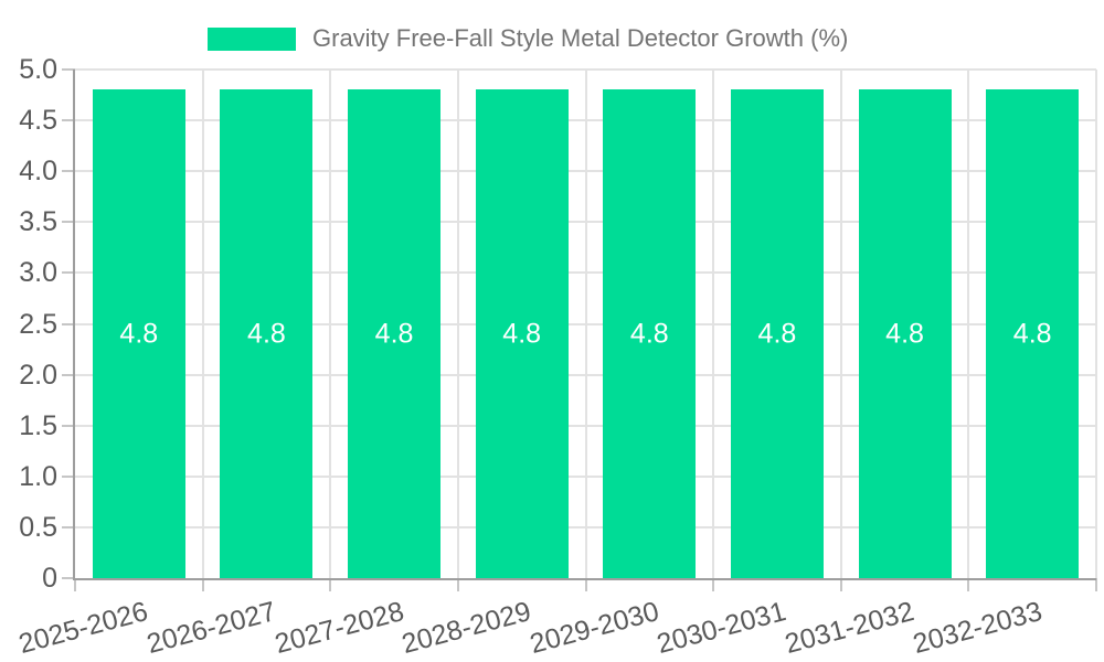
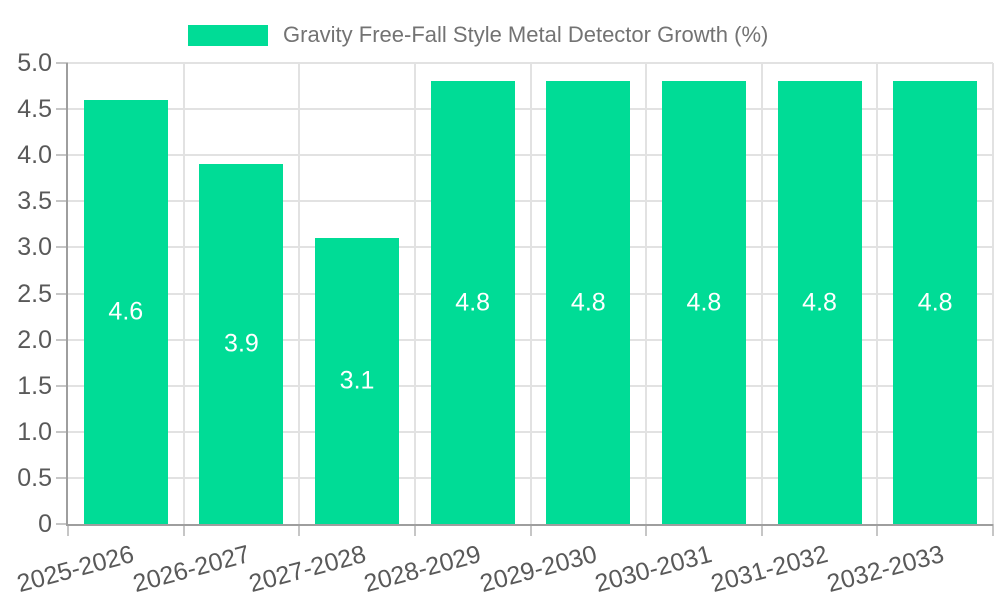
2025-2026: 4.8 -> 4.6
2026-2027: 4.8 -> 3.9
2027-2028: 4.8 -> 3.1
